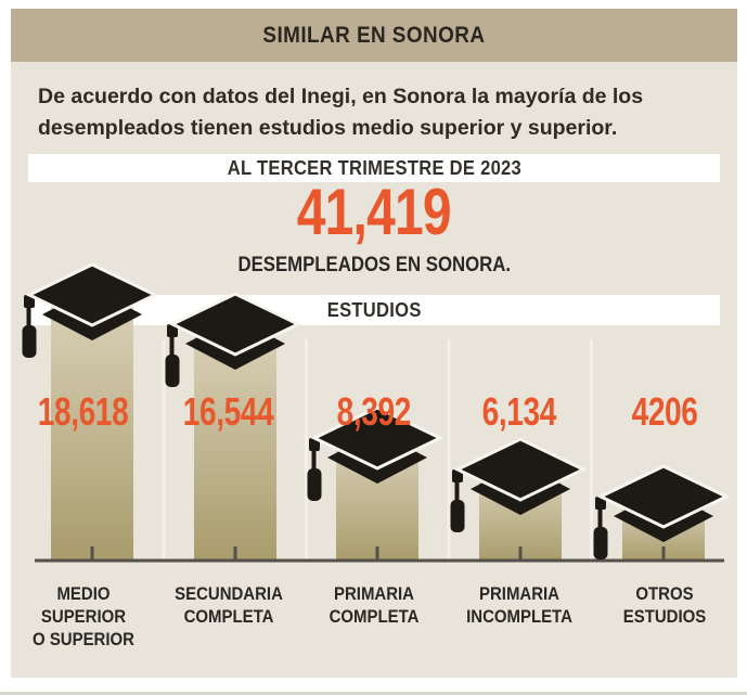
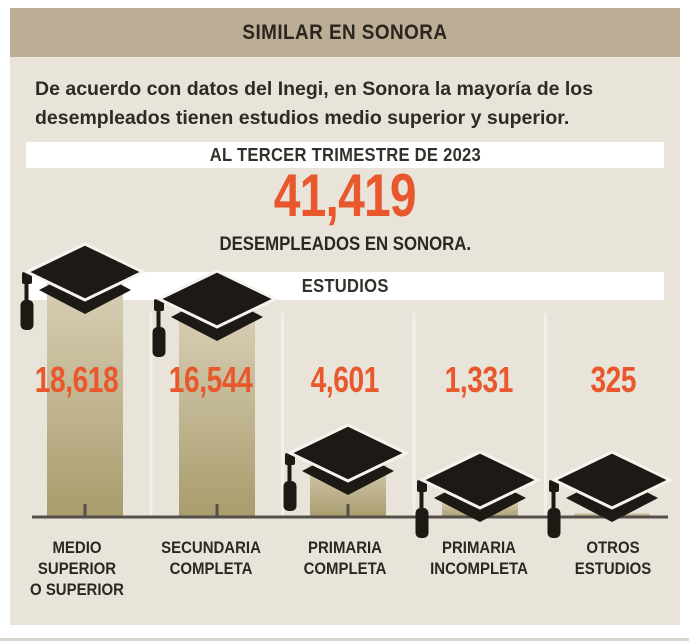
PRIMARIA COMPLETA: 8,392 -> 4,601
PRIMARIA INCOMPLETA: 6,134 -> 1,331
OTROS ESTUDIOS: 4206 -> 325
